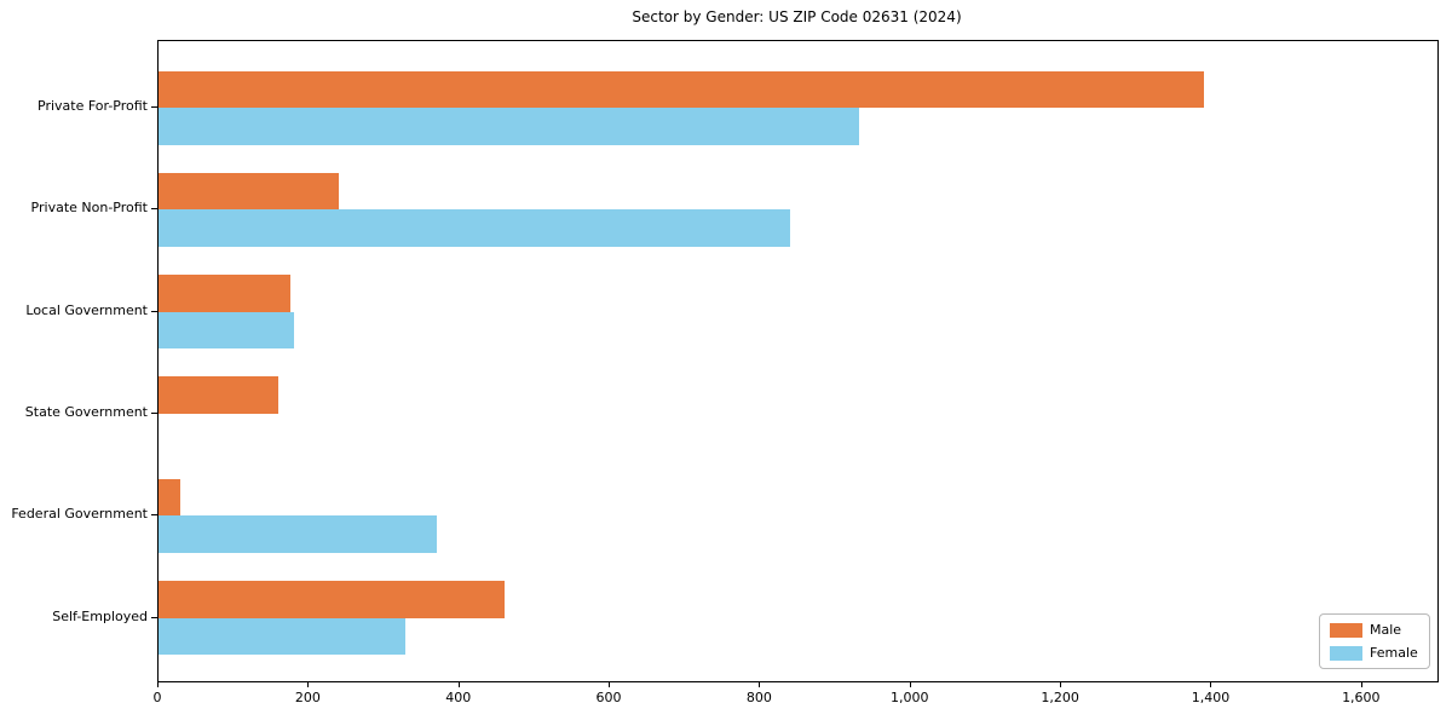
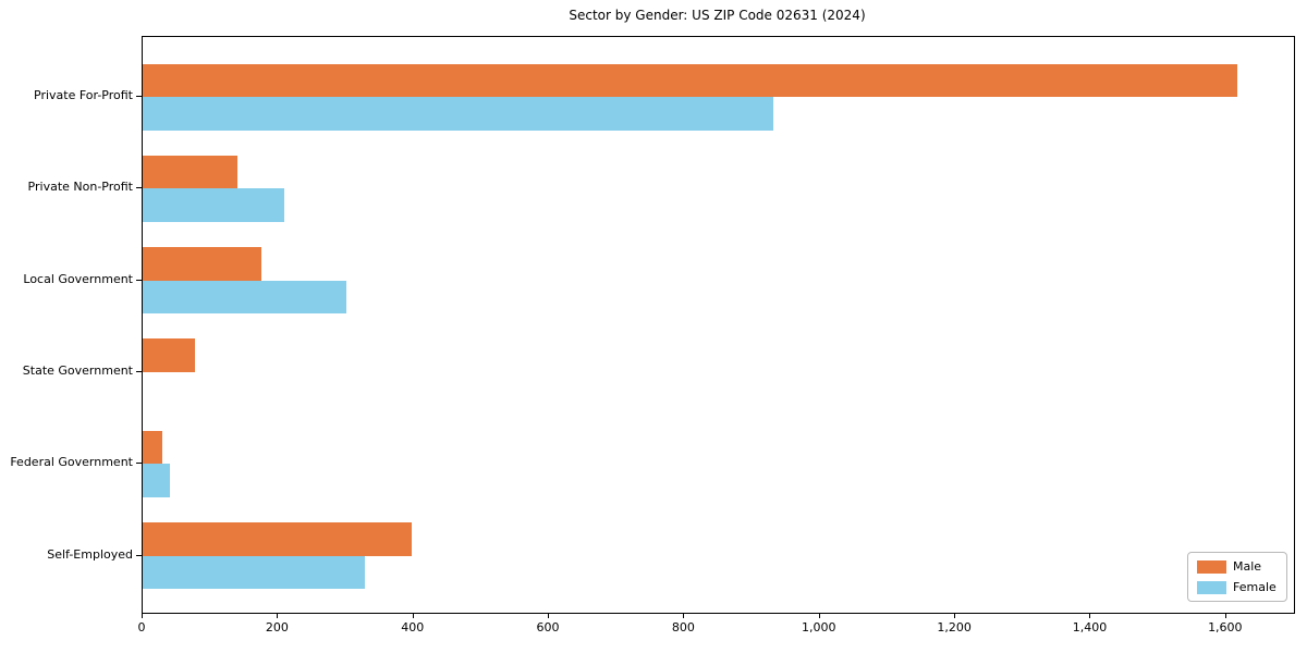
Male/Private For-Profit: 1390 -> 1620
Male/Private Non-Profit: 240 -> 140
Female/Private Non-Profit: 840 -> 210
Female/Local Government: 180 -> 300
Male/State Government: 160 -> 80
Female/Federal Government: 370 -> 40
Male/Self-Employed: 460 -> 400
